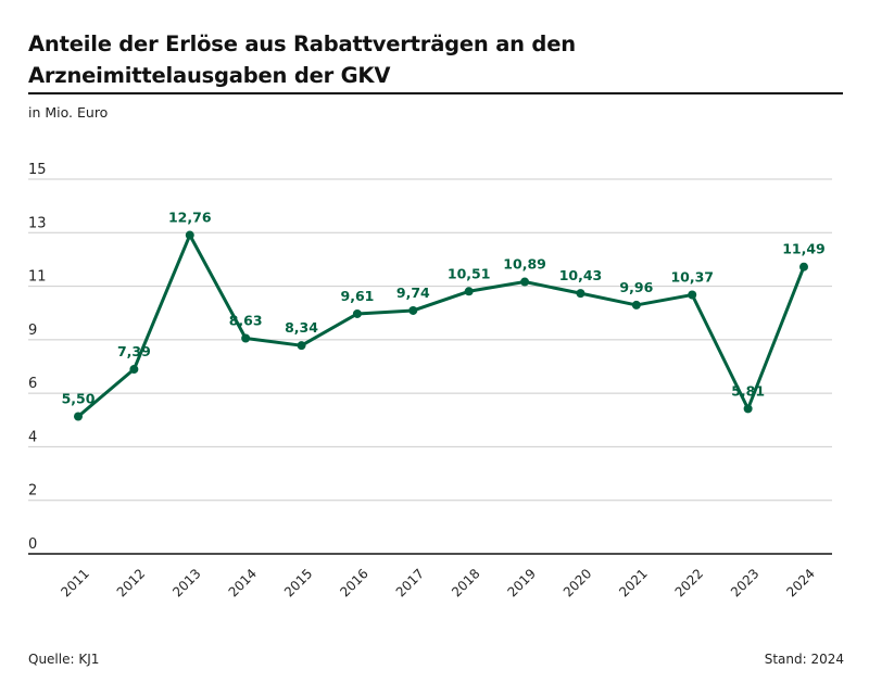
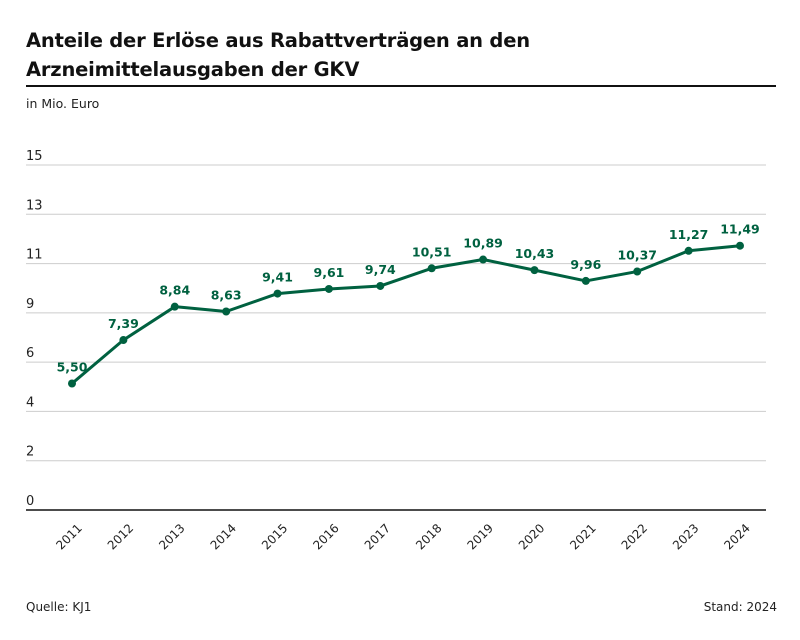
2013: 12,76 -> 8,84
2015: 8,34 -> 9,41
2023: 5,81 -> 11,27
